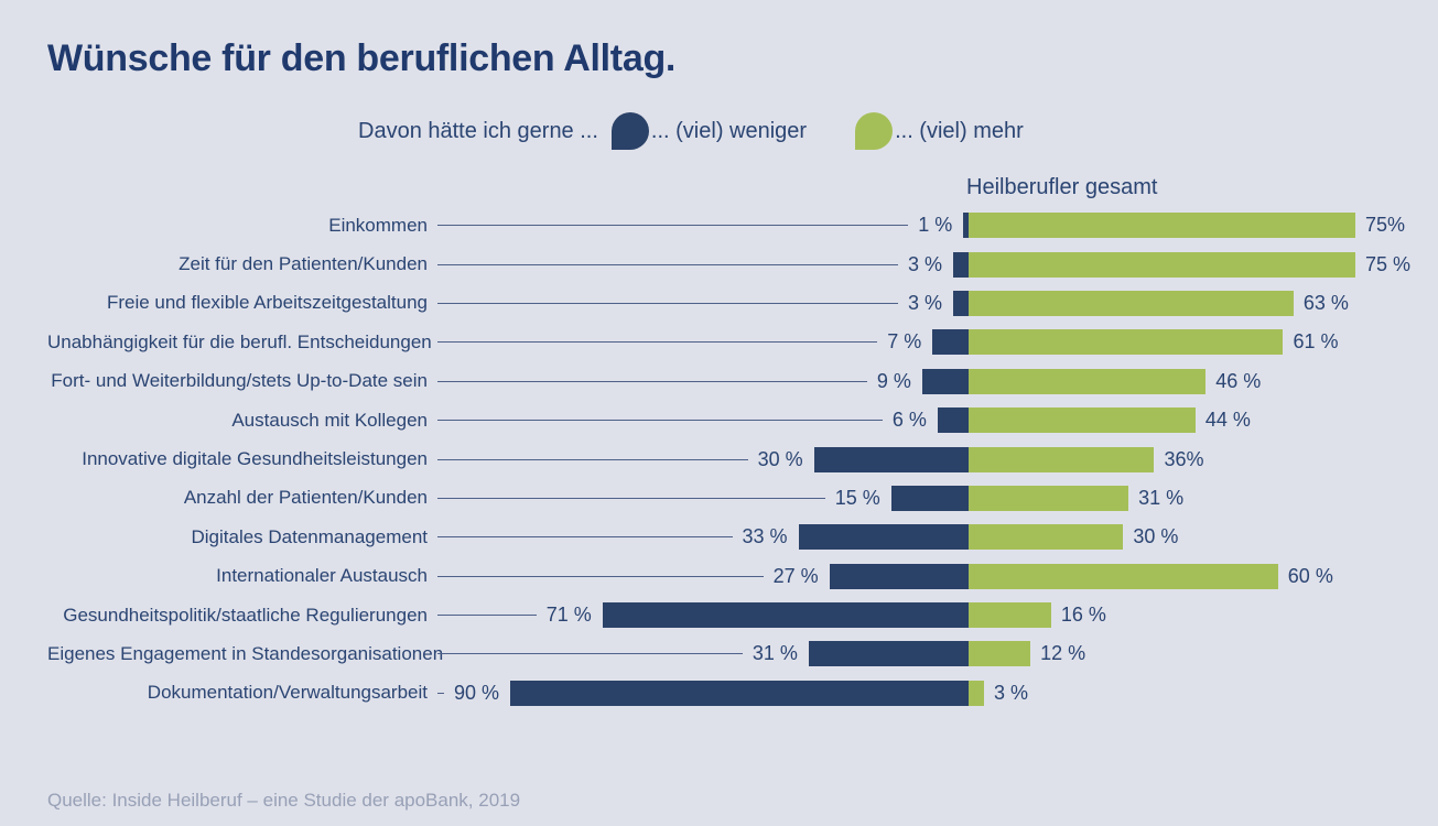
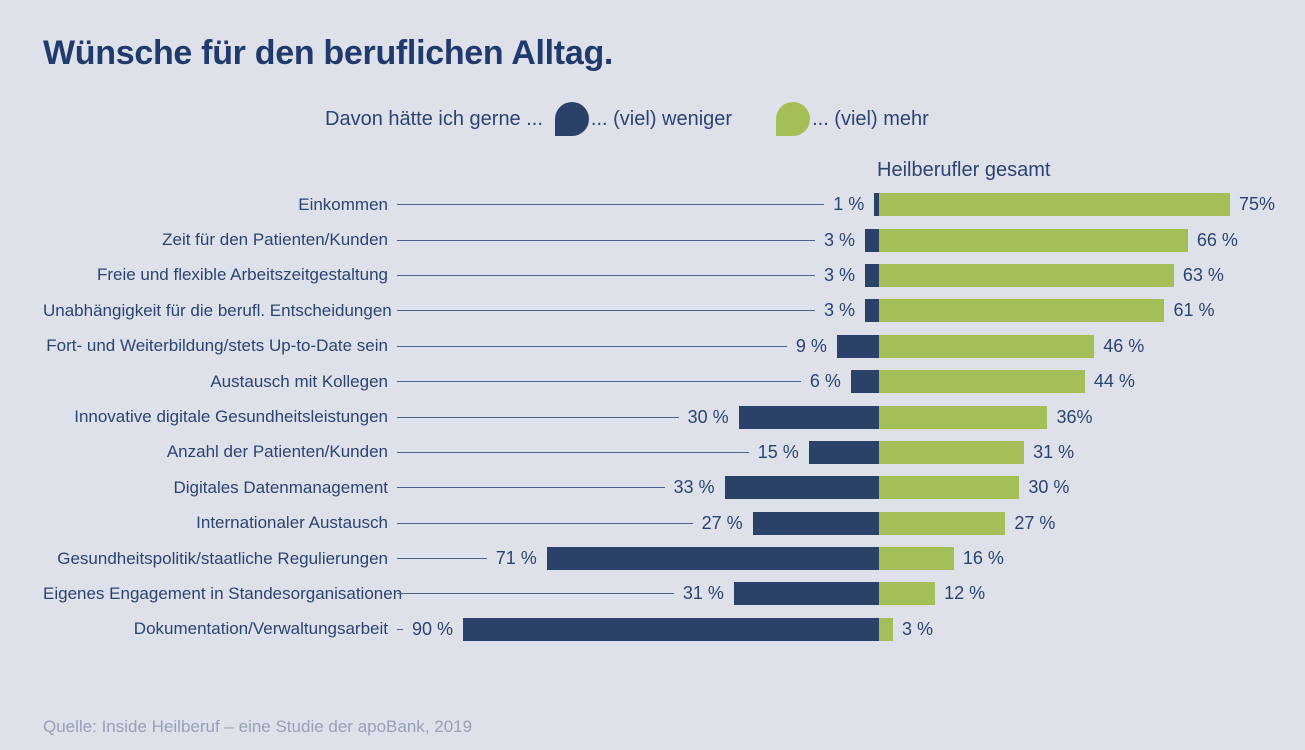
... (viel) mehr/Zeit für den Patienten/Kunden: 75 -> 66
... (viel) weniger/Unabhängigkeit für die berufl. Entscheidungen: 7 -> 3
... (viel) mehr/Internationaler Austausch: 60 -> 27
